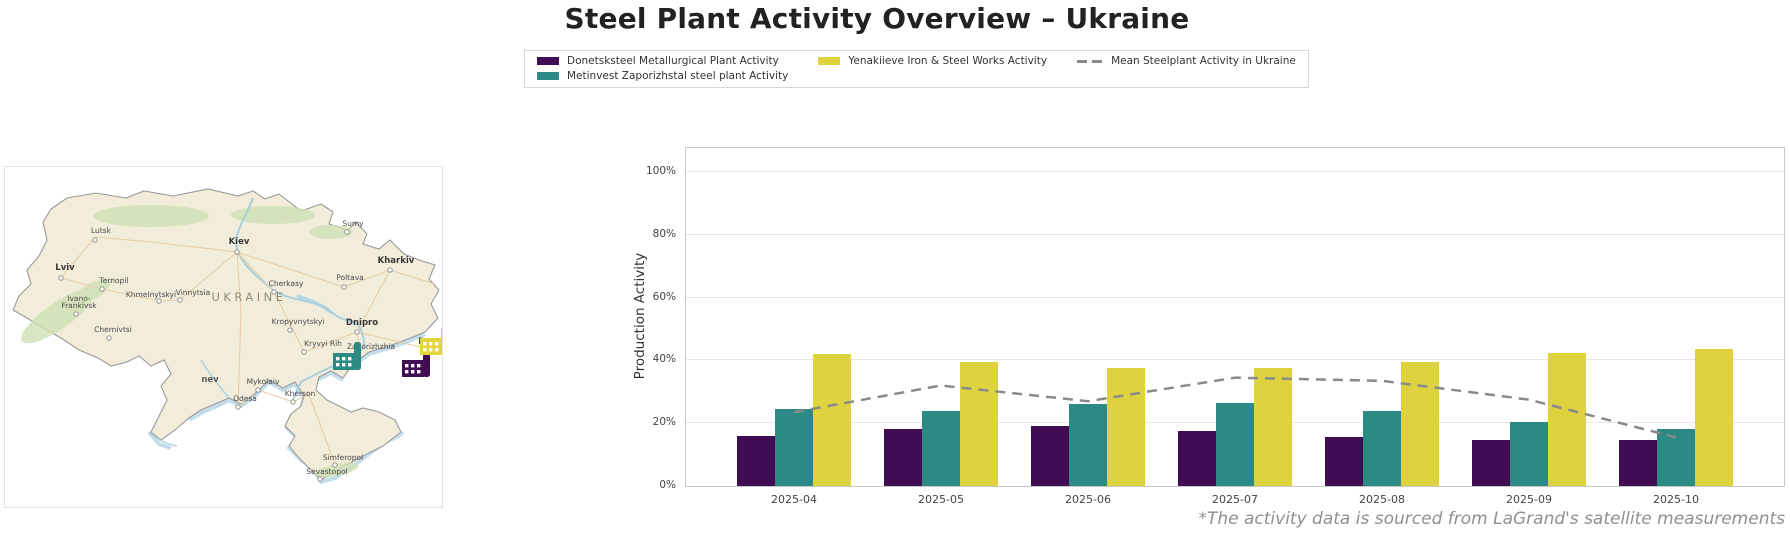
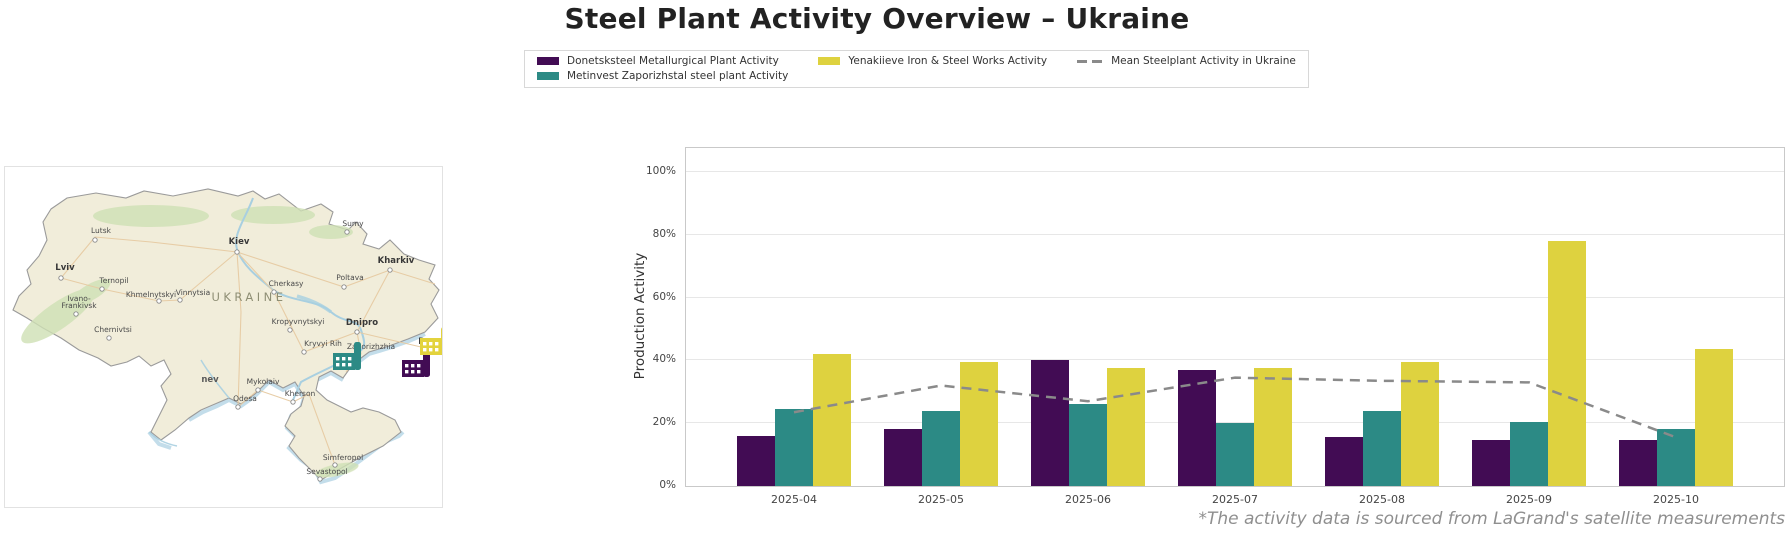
Donetsksteel Metallurgical Plant Activity/2025-06: 19% -> 40%
Donetsksteel Metallurgical Plant Activity/2025-07: 18% -> 37%
Metinvest Zaporizhstal steel plant Activity/2025-07: 26% -> 20%
Yenakiieve Iron & Steel Works Activity/2025-09: 42% -> 78%
Mean Steelplant Activity in Ukraine/2025-09: 28% -> 33%
